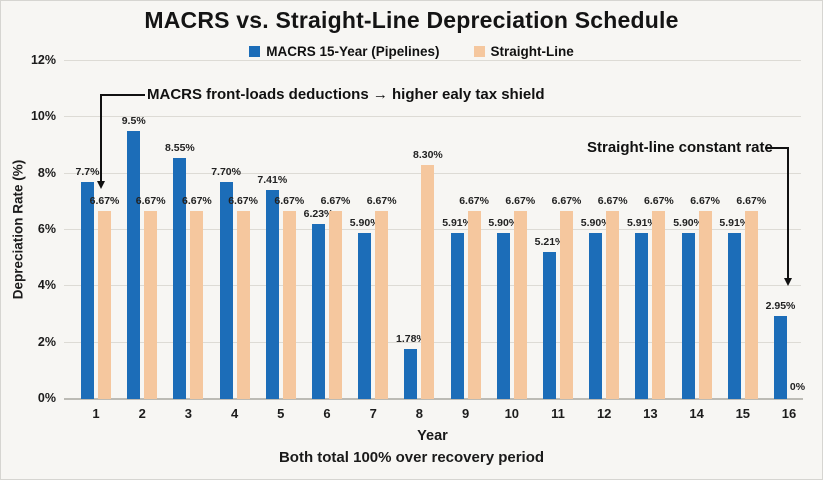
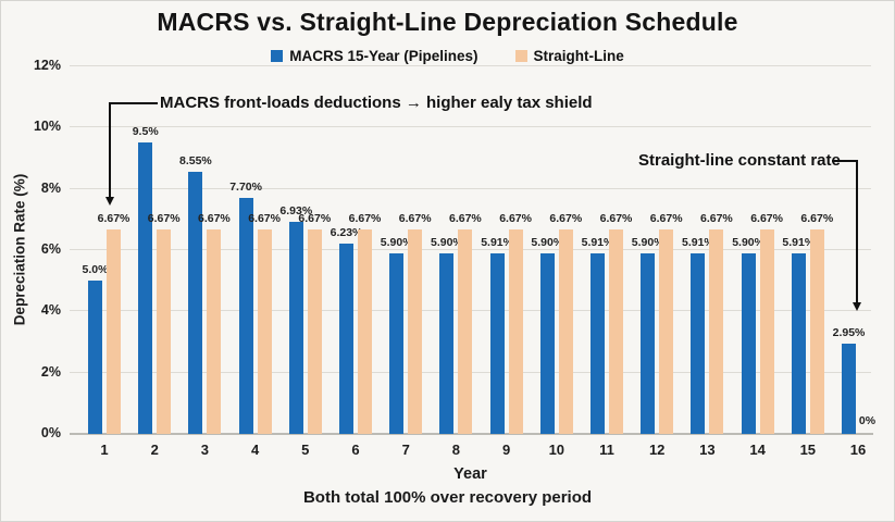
MACRS 15-Year (Pipelines)/1: 7.7% -> 5.0%
MACRS 15-Year (Pipelines)/5: 7.41% -> 6.93%
MACRS 15-Year (Pipelines)/8: 1.78% -> 5.90%
Straight-Line/8: 8.30% -> 6.67%
MACRS 15-Year (Pipelines)/11: 5.21% -> 5.91%
